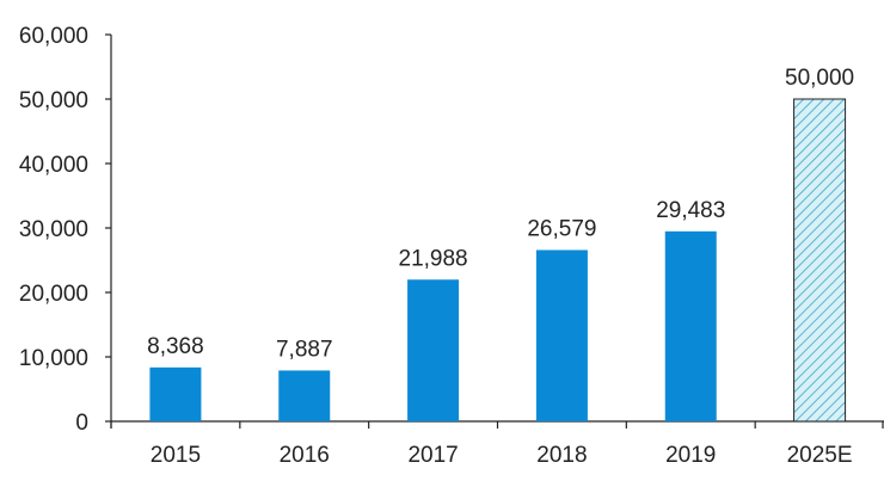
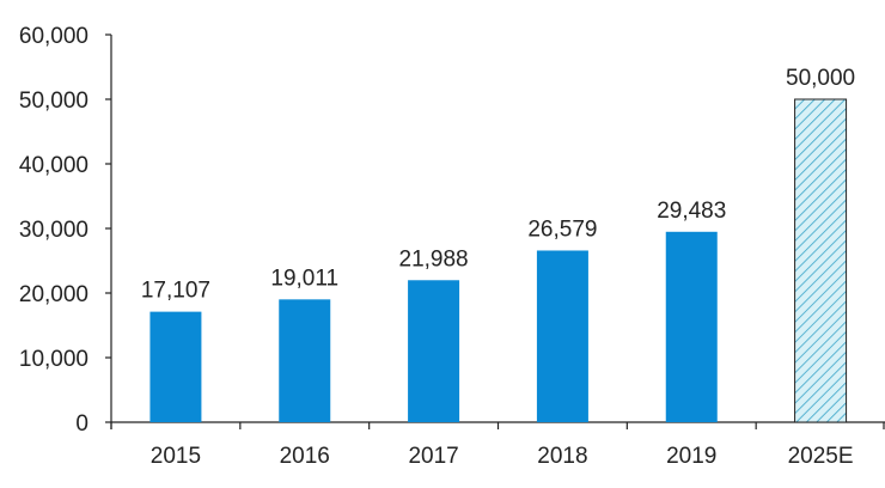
2015: 8,368 -> 17,107
2016: 7,887 -> 19,011
